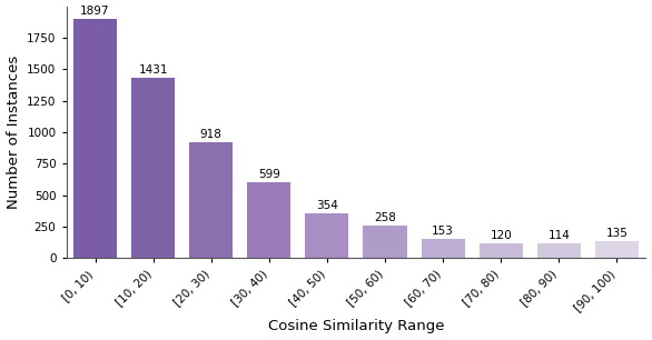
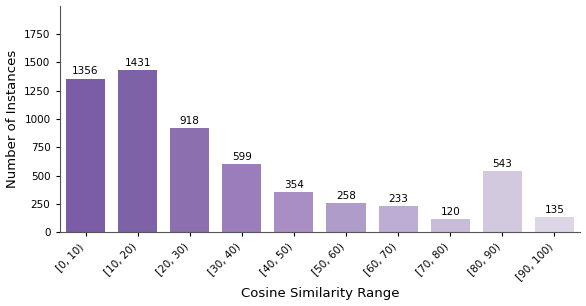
[0, 10): 1897 -> 1356
[60, 70): 153 -> 233
[80, 90): 114 -> 543
